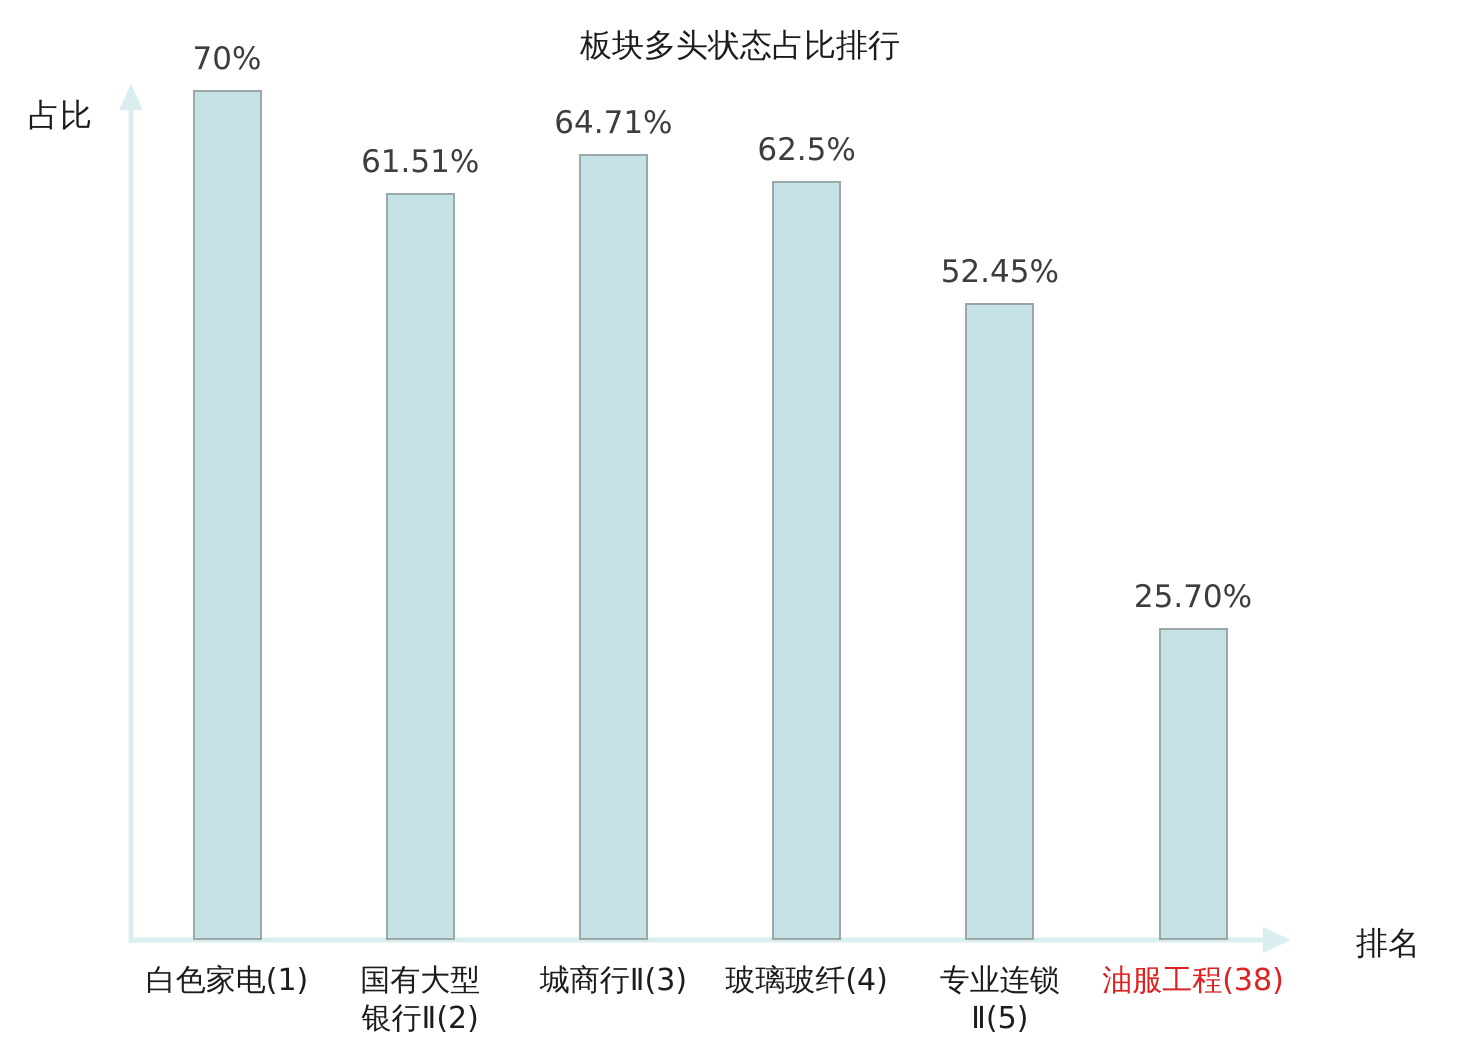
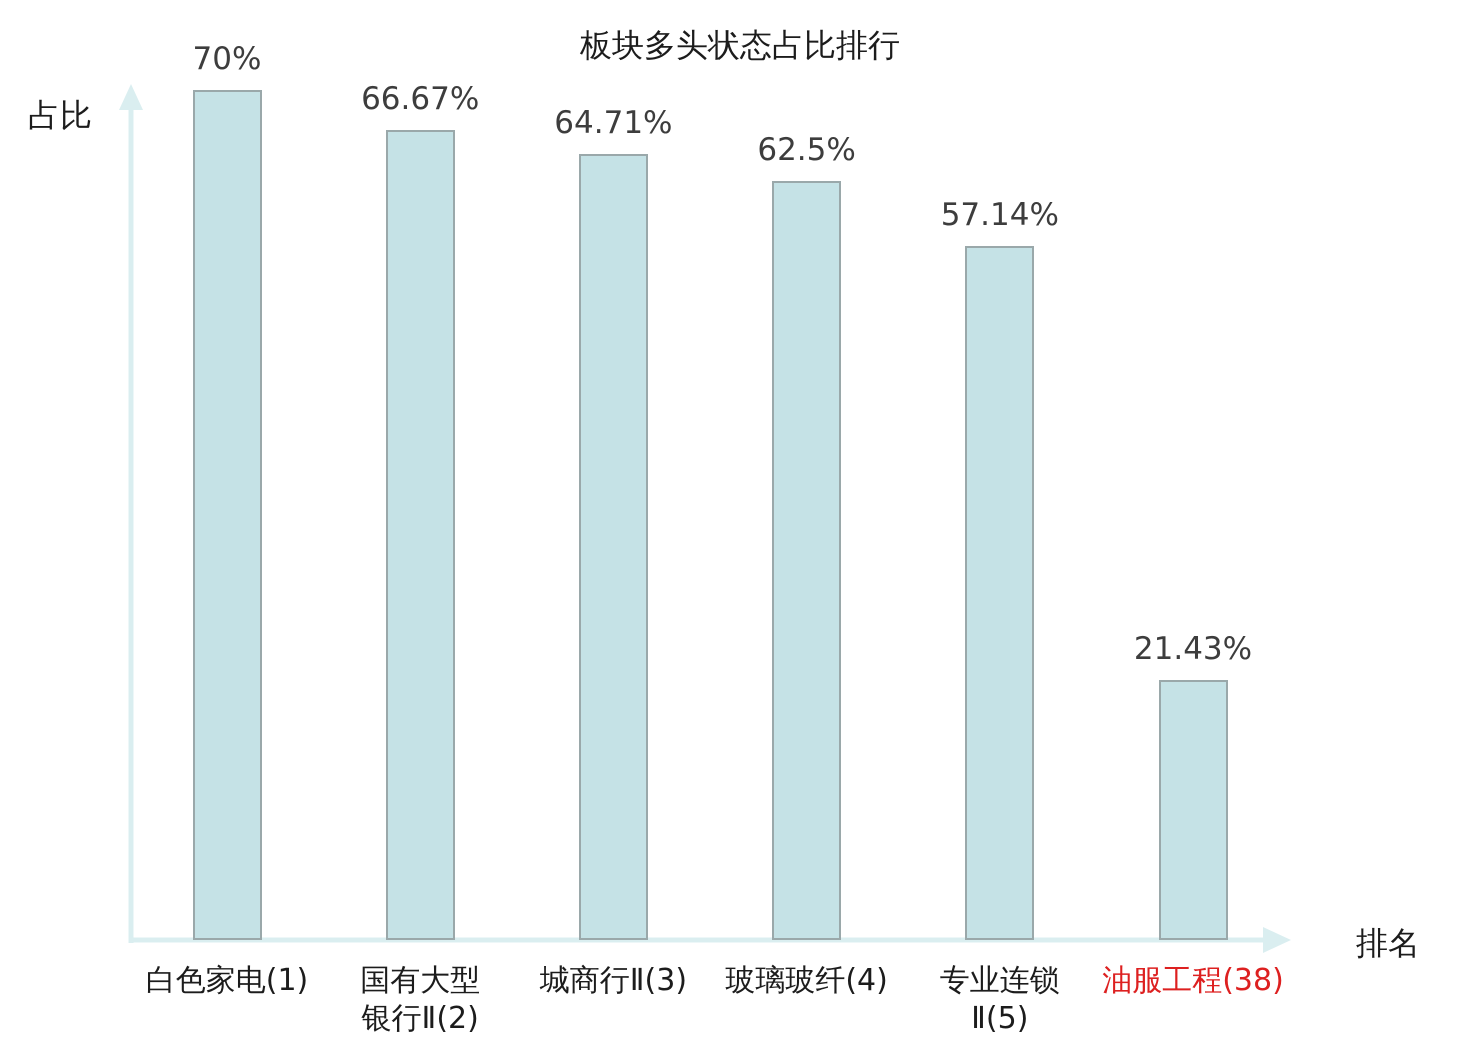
国有大型 银行Ⅱ(2): 61.51% -> 66.67%
专业连锁 Ⅱ(5): 52.45% -> 57.14%
油服工程(38): 25.70% -> 21.43%
